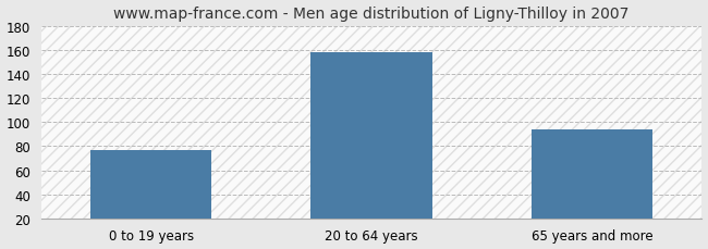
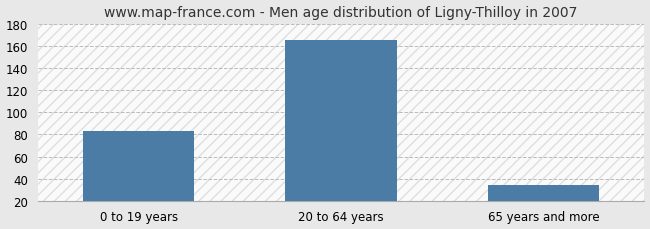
0 to 19 years: 77 -> 83
20 to 64 years: 158 -> 165
65 years and more: 94 -> 34
